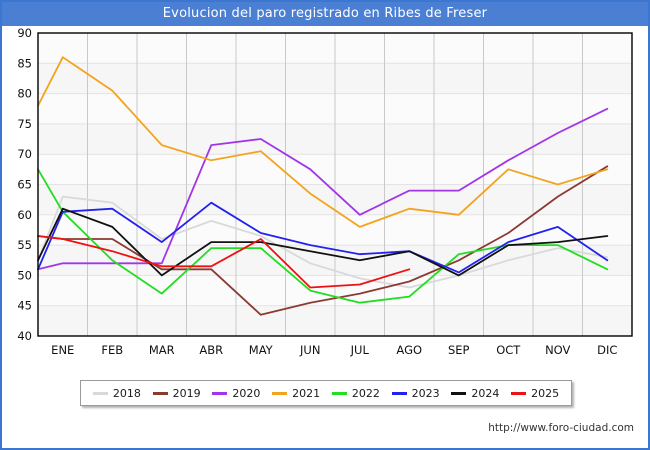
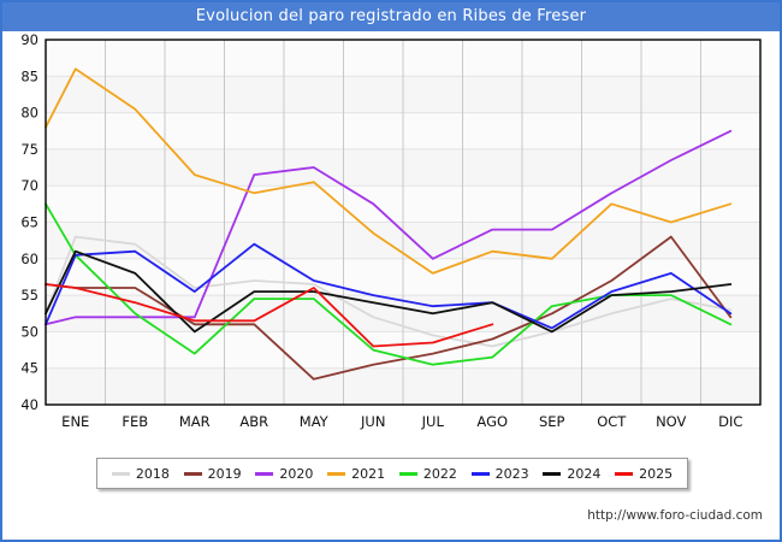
2018/ABR: 59 -> 57
2019/DIC: 68 -> 52
